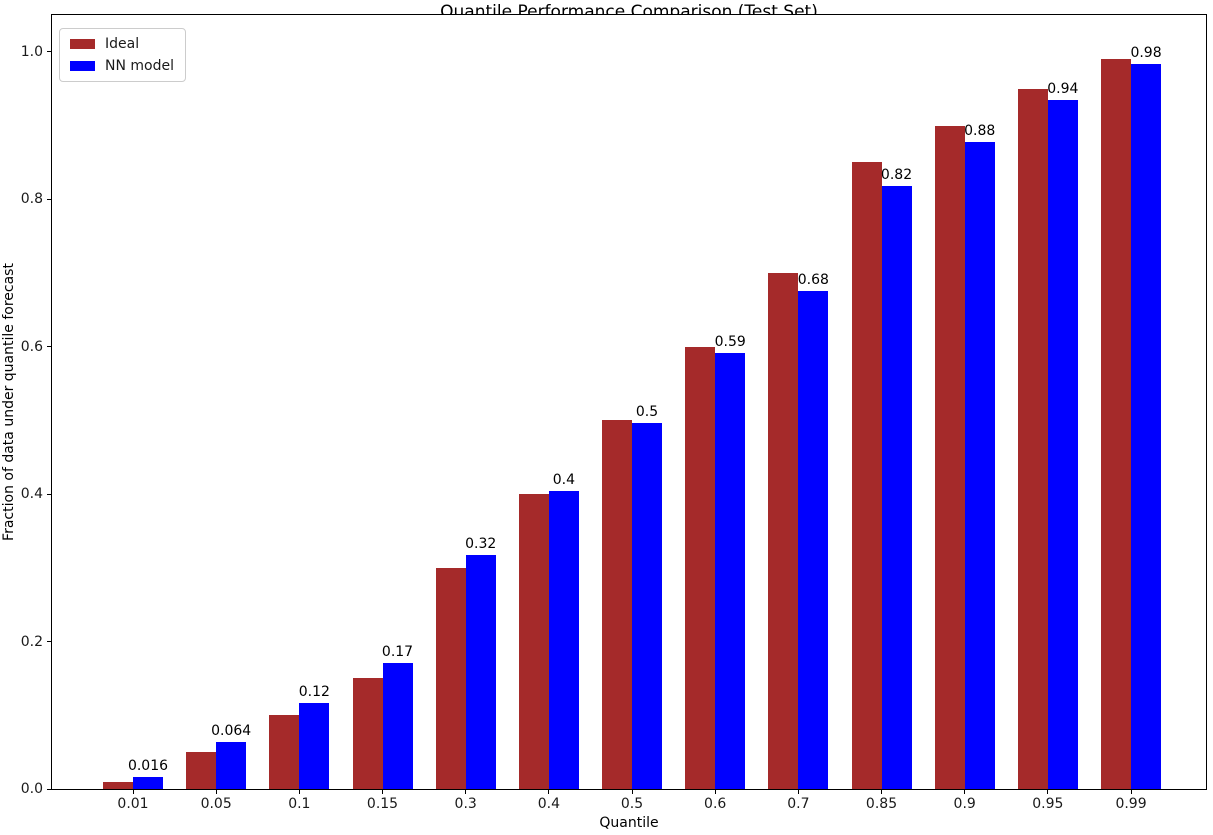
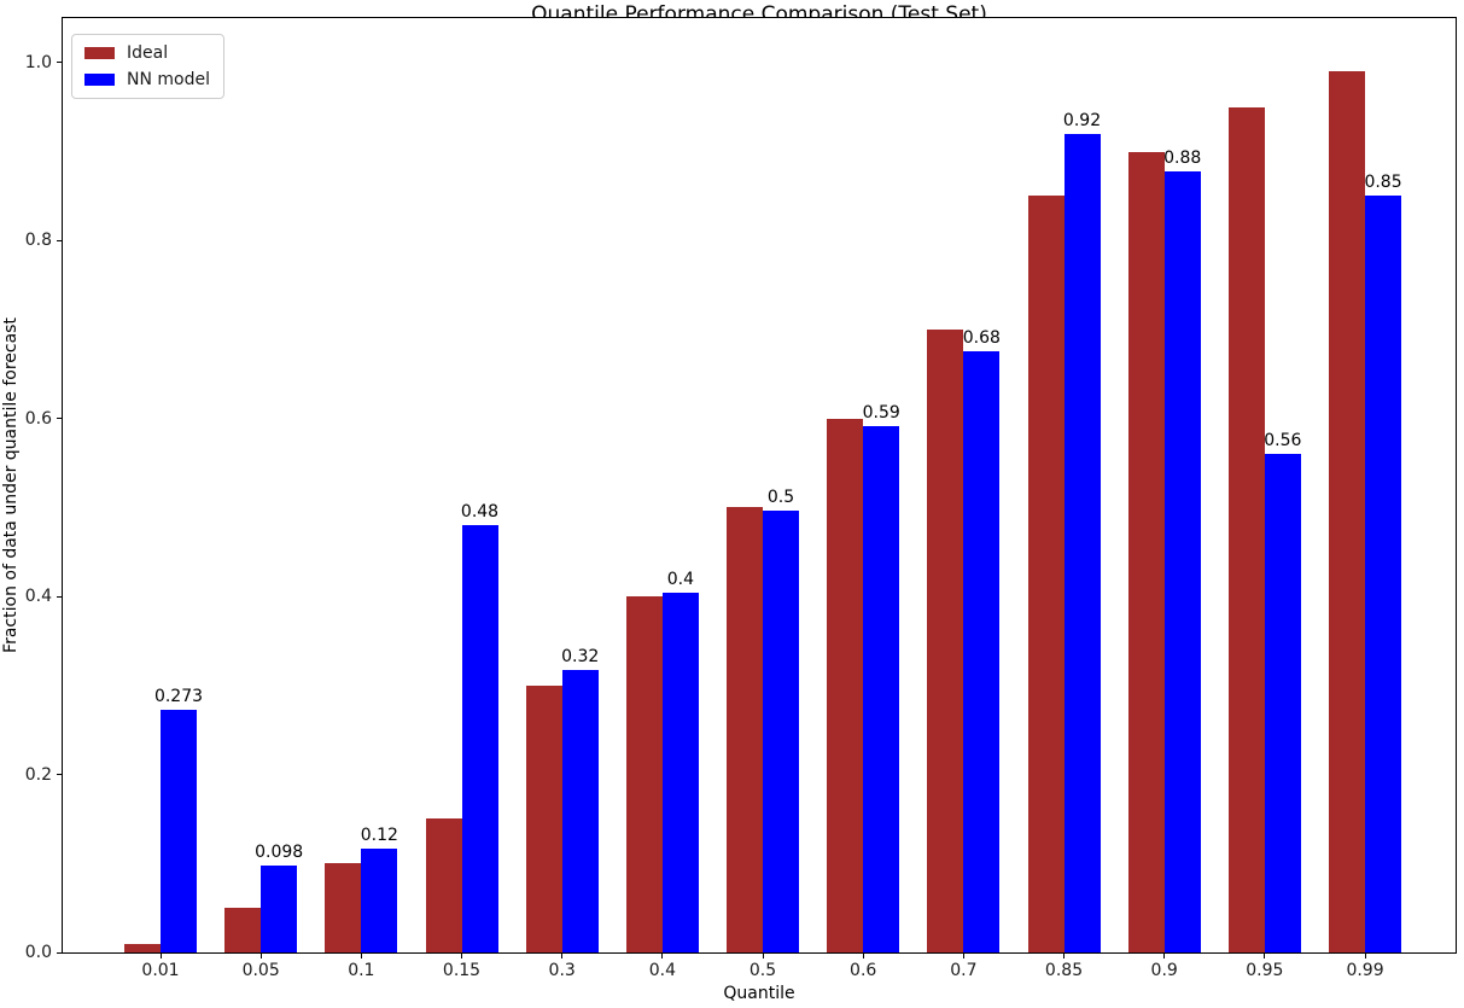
NN model/0.01: 0.016 -> 0.273
NN model/0.05: 0.064 -> 0.098
NN model/0.15: 0.17 -> 0.48
NN model/0.85: 0.82 -> 0.92
NN model/0.95: 0.94 -> 0.56
NN model/0.99: 0.98 -> 0.85
